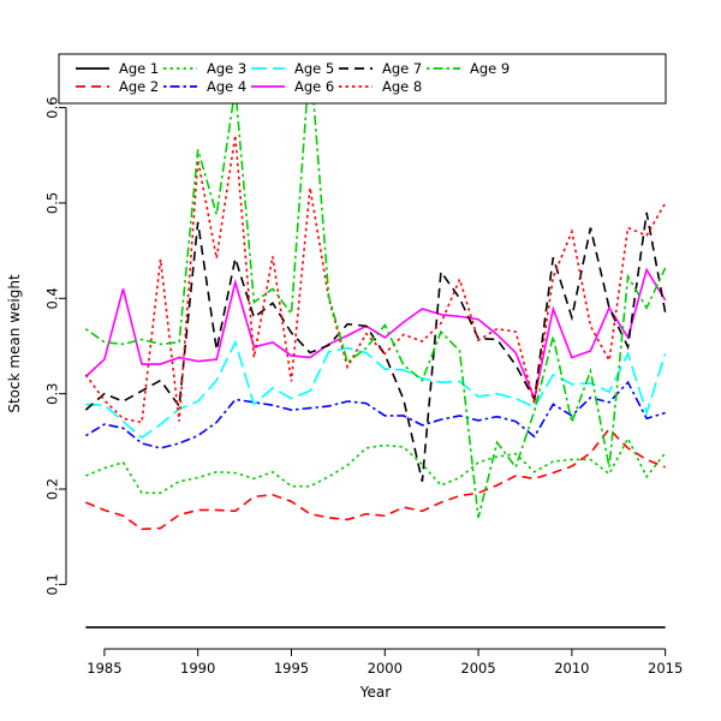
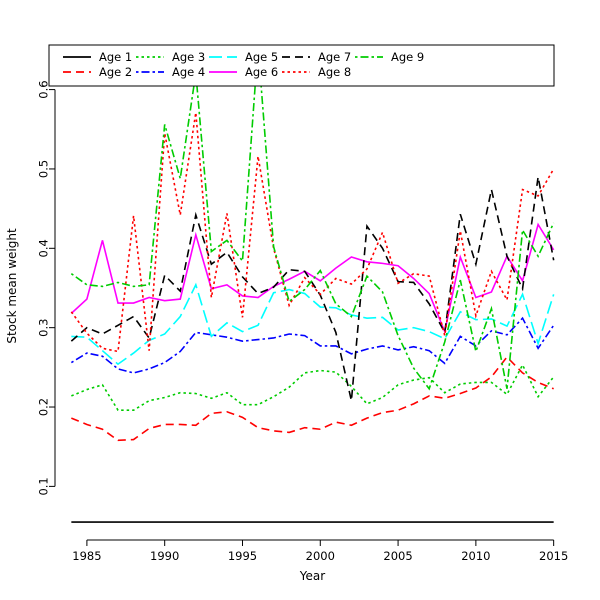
Age 7/1990: 0.48 -> 0.37
Age 9/2005: 0.17 -> 0.29
Age 8/2010: 0.47 -> 0.32
Age 4/2015: 0.28 -> 0.30
